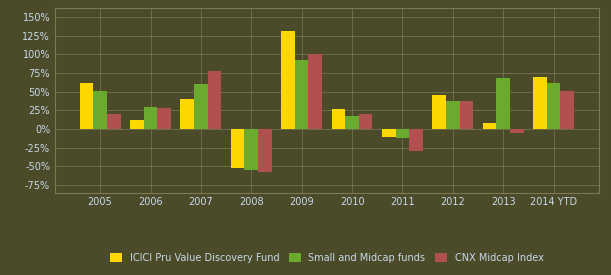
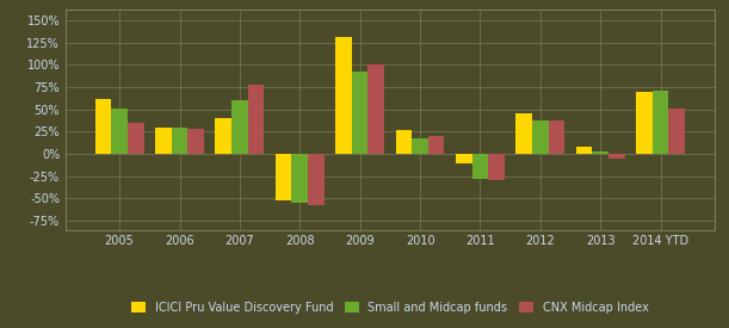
CNX Midcap Index/2005: 20% -> 35%
ICICI Pru Value Discovery Fund/2006: 12% -> 29%
Small and Midcap funds/2011: -12% -> -28%
Small and Midcap funds/2013: 68% -> 3%
Small and Midcap funds/2014 YTD: 62% -> 71%
